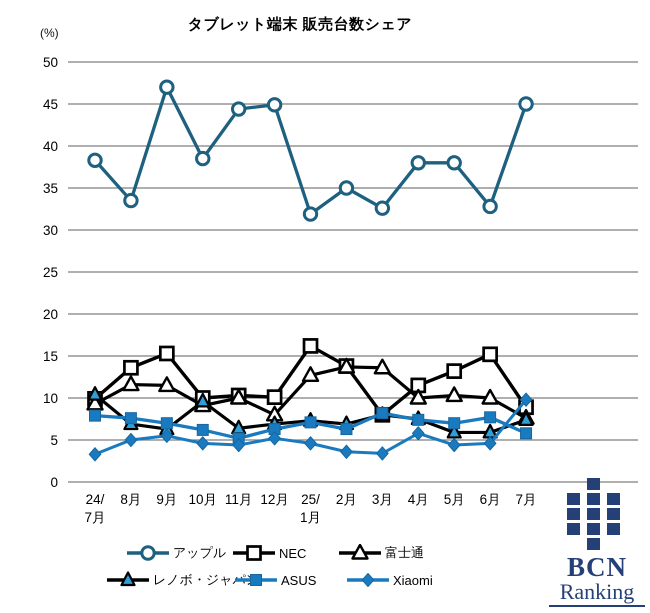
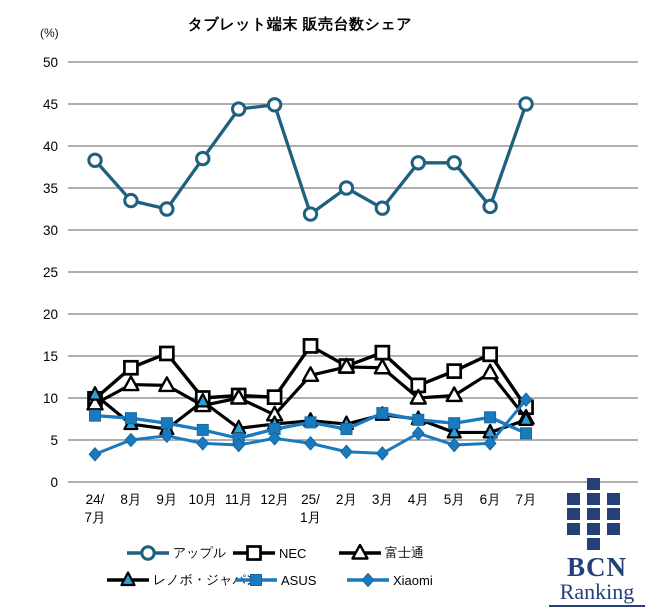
アップル/9月: 47 -> 32
NEC/3月: 8 -> 15
富士通/6月: 10 -> 13
